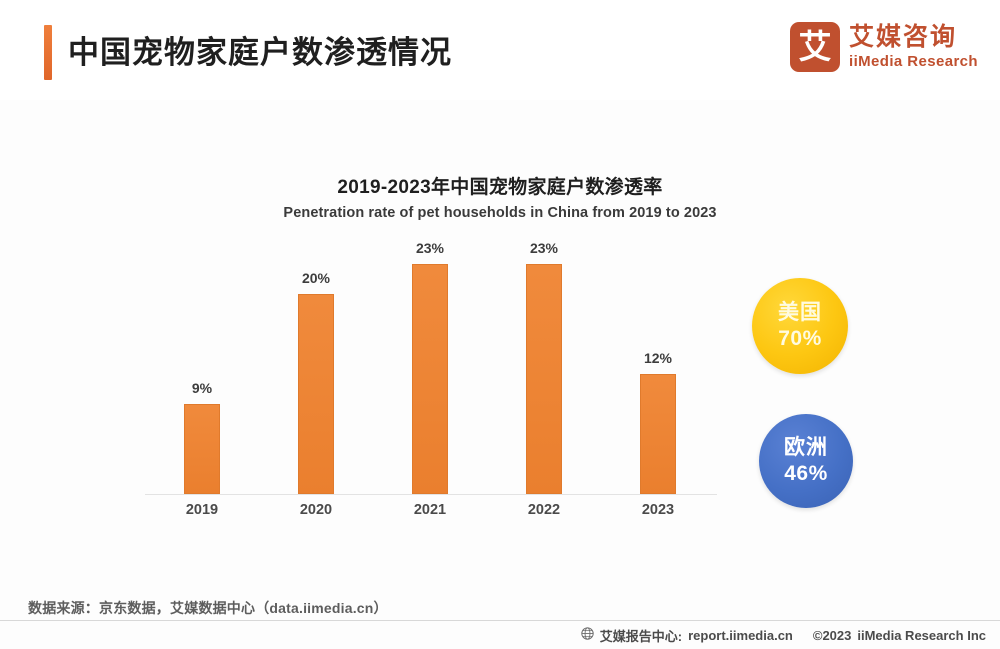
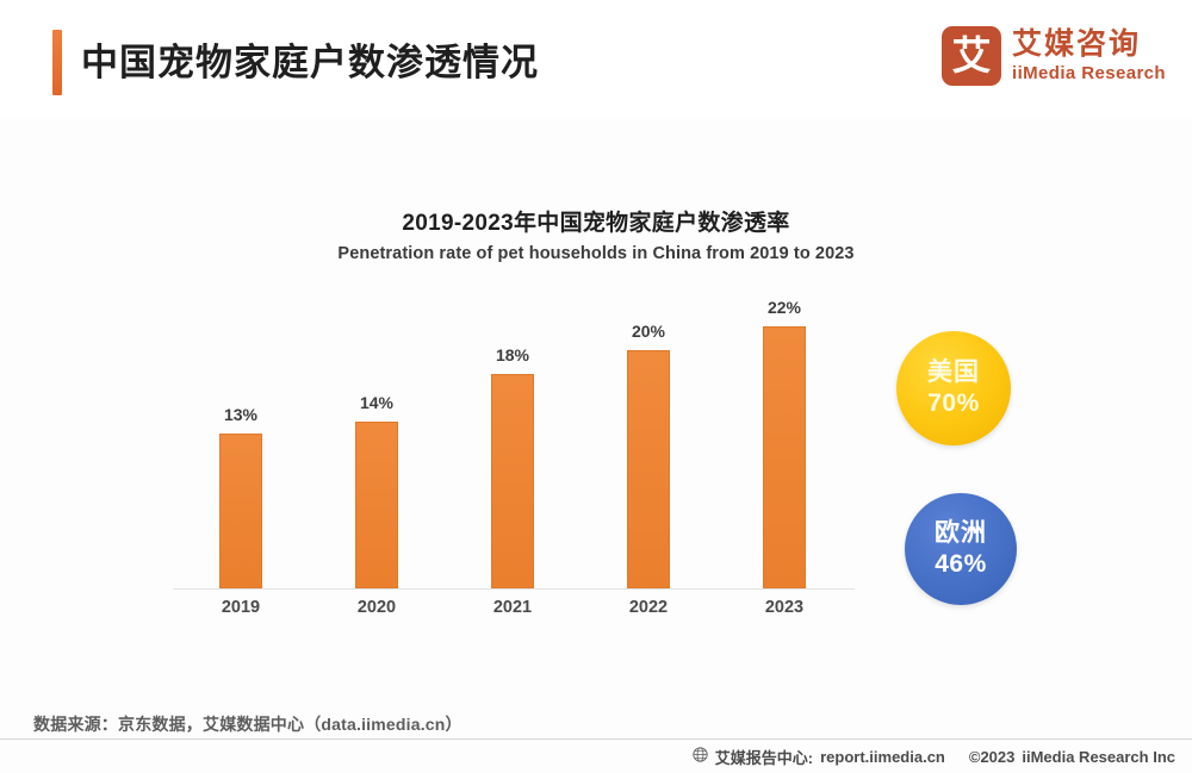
2019: 9% -> 13%
2020: 20% -> 14%
2021: 23% -> 18%
2022: 23% -> 20%
2023: 12% -> 22%
